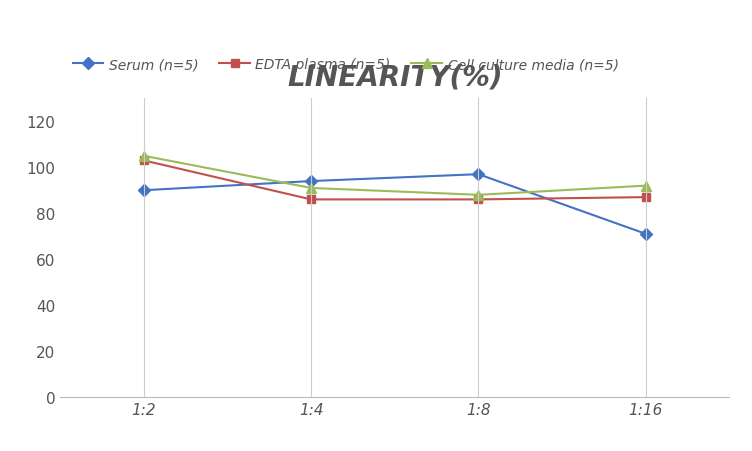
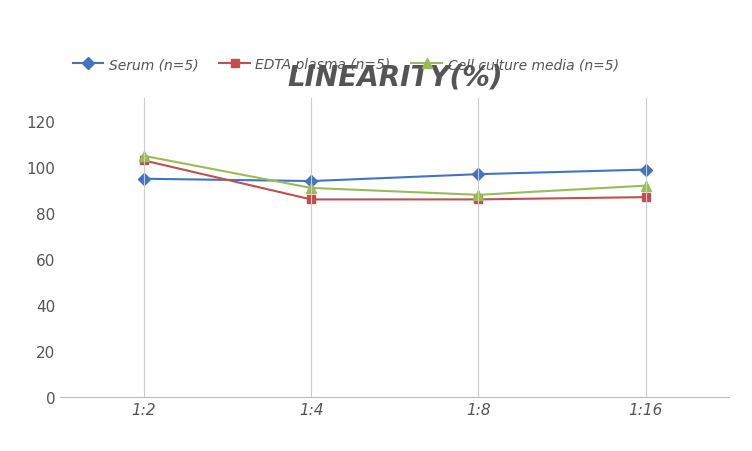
Serum (n=5)/1:2: 90 -> 95
Serum (n=5)/1:16: 71 -> 99
